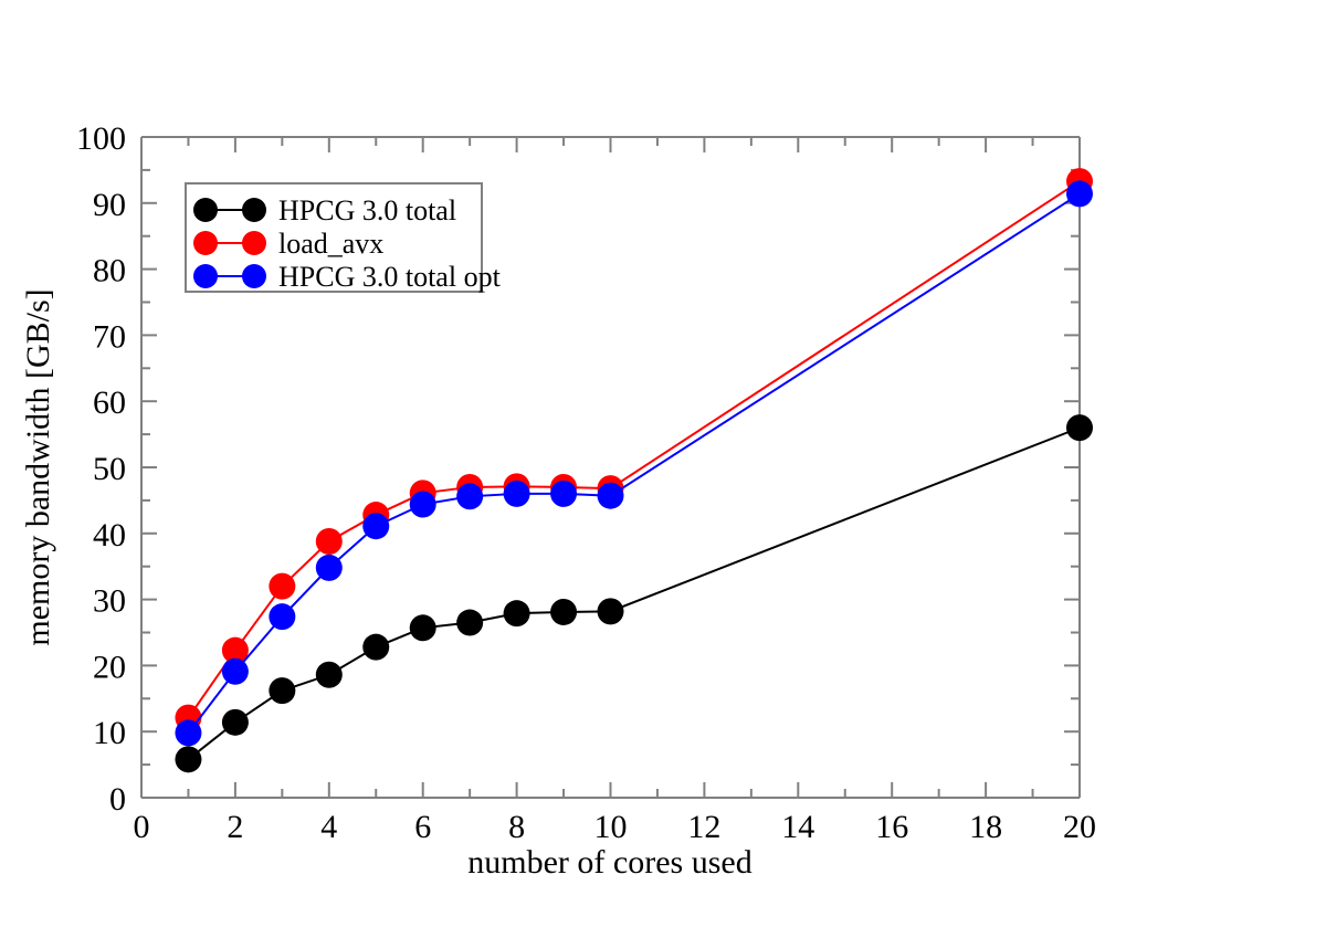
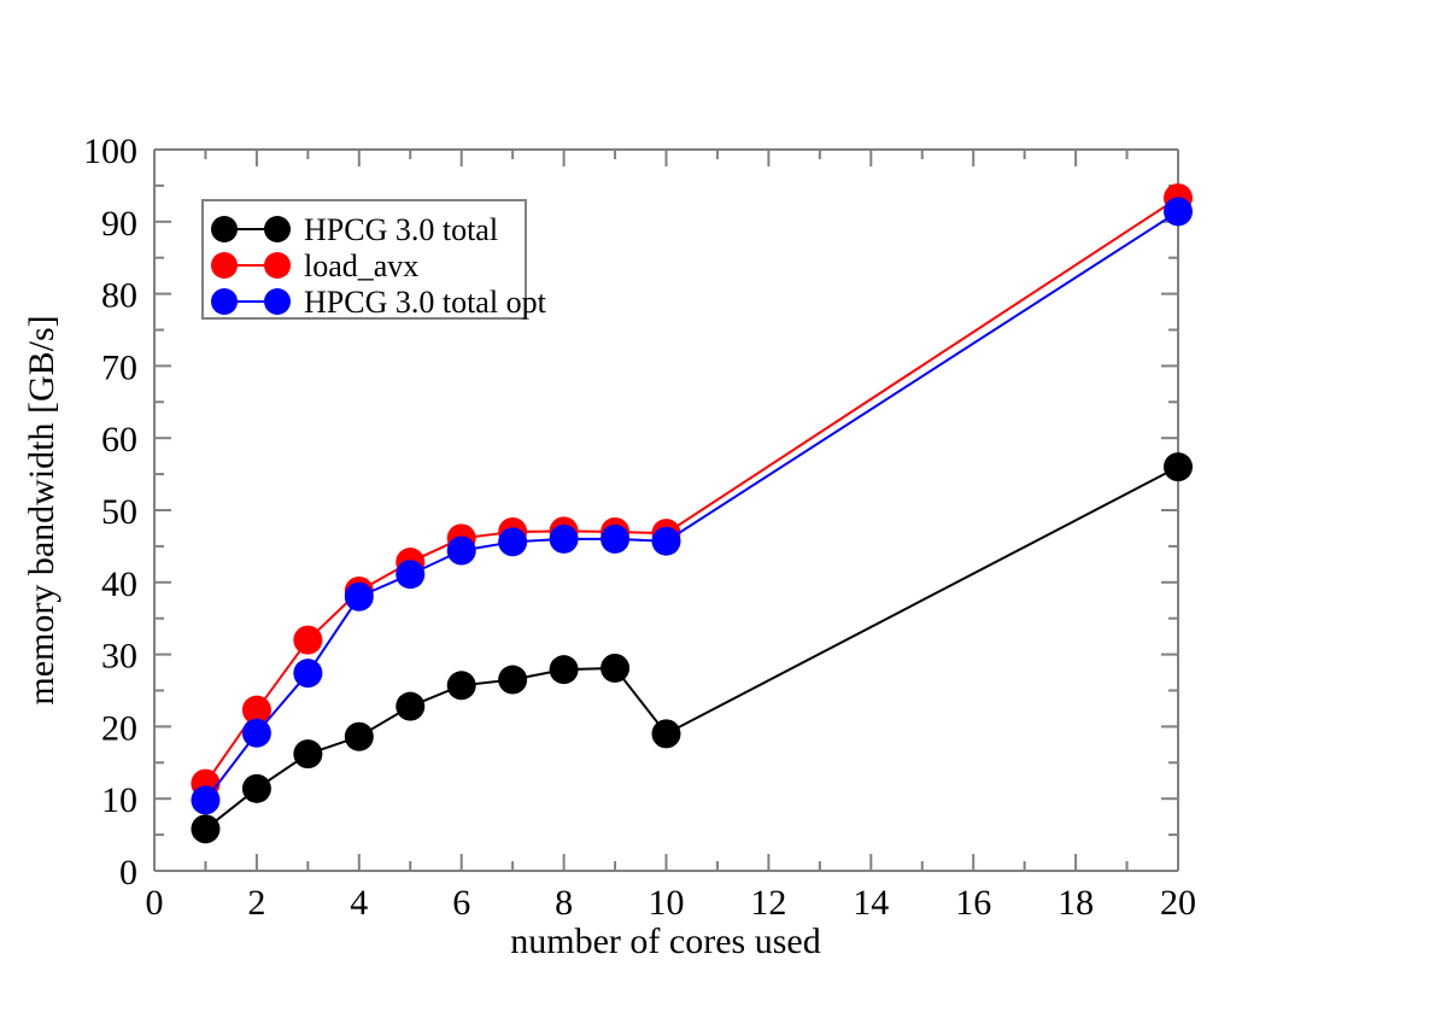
HPCG 3.0 total opt/4: 35 -> 38
HPCG 3.0 total/10: 28 -> 19
